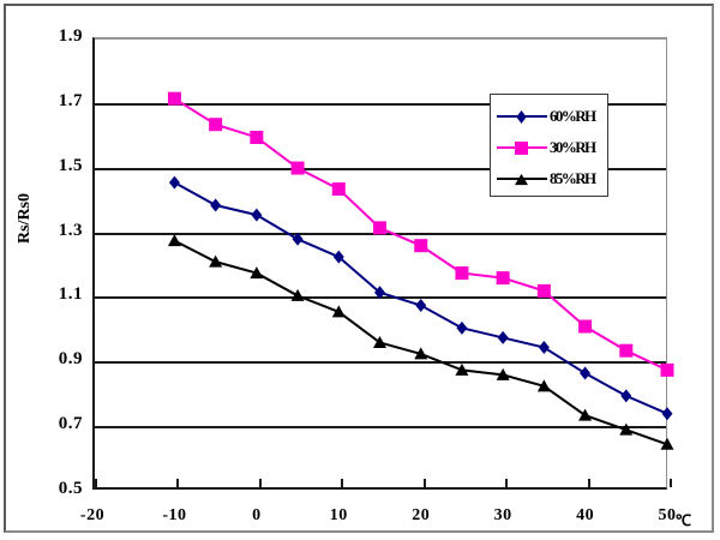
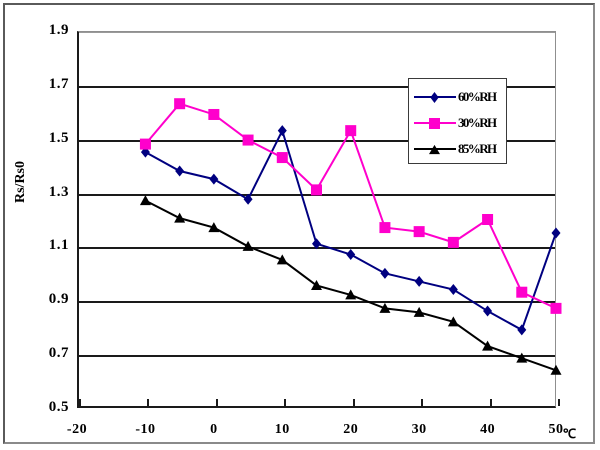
30%RH/-10: 1.71 -> 1.48
60%RH/10: 1.22 -> 1.53
30%RH/20: 1.25 -> 1.53
30%RH/40: 1.00 -> 1.20
60%RH/50: 0.73 -> 1.15
